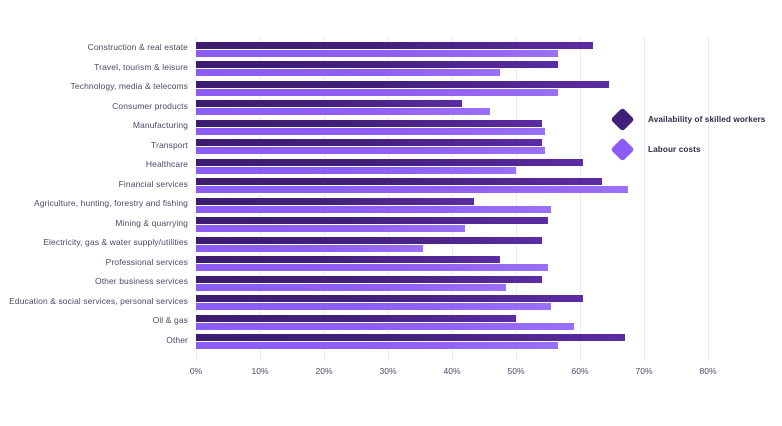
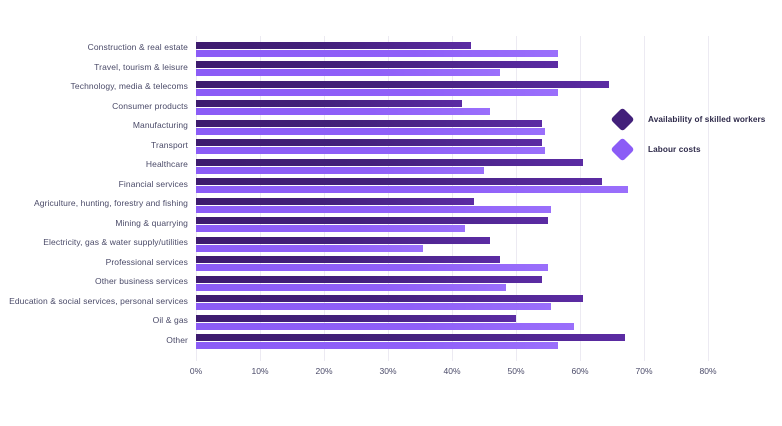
Availability of skilled workers/Construction & real estate: 62% -> 43%
Labour costs/Healthcare: 50% -> 45%
Availability of skilled workers/Electricity, gas & water supply/utilities: 54% -> 46%
